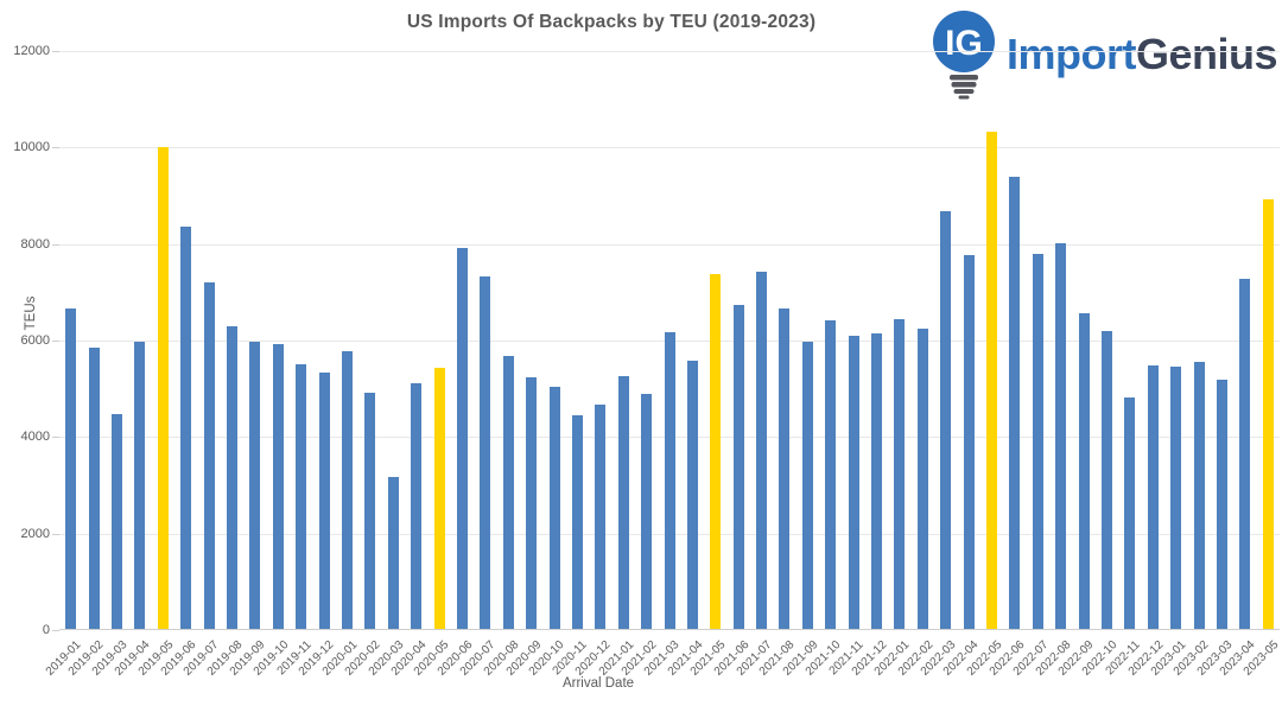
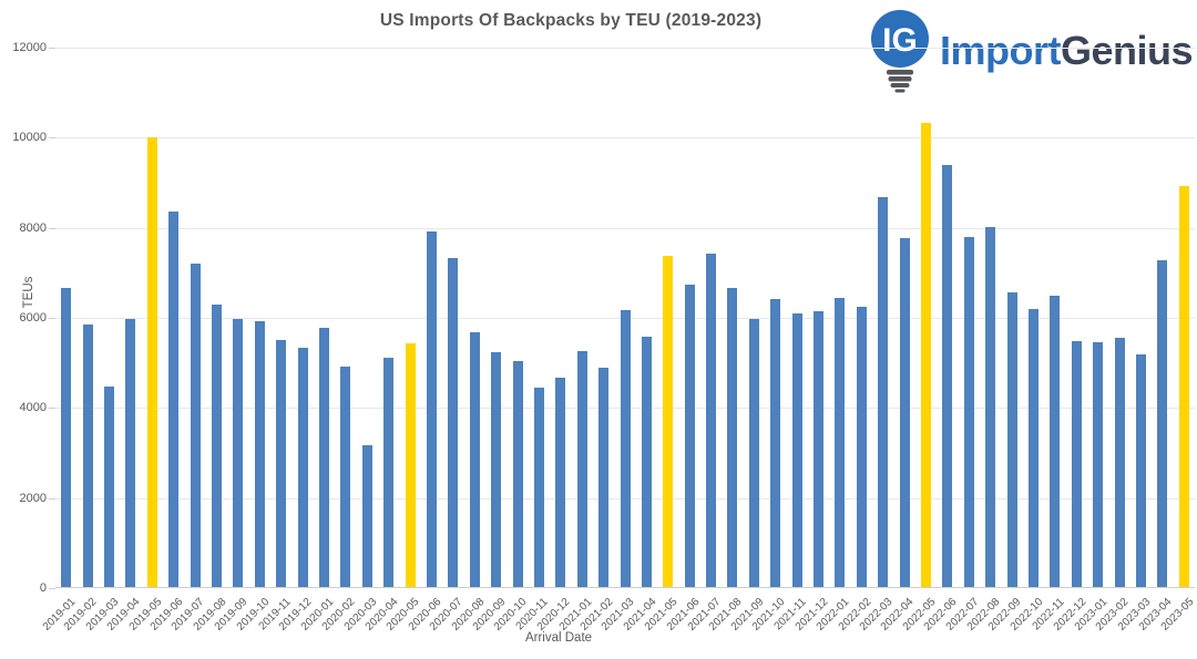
2022-11: 4800 -> 6500
